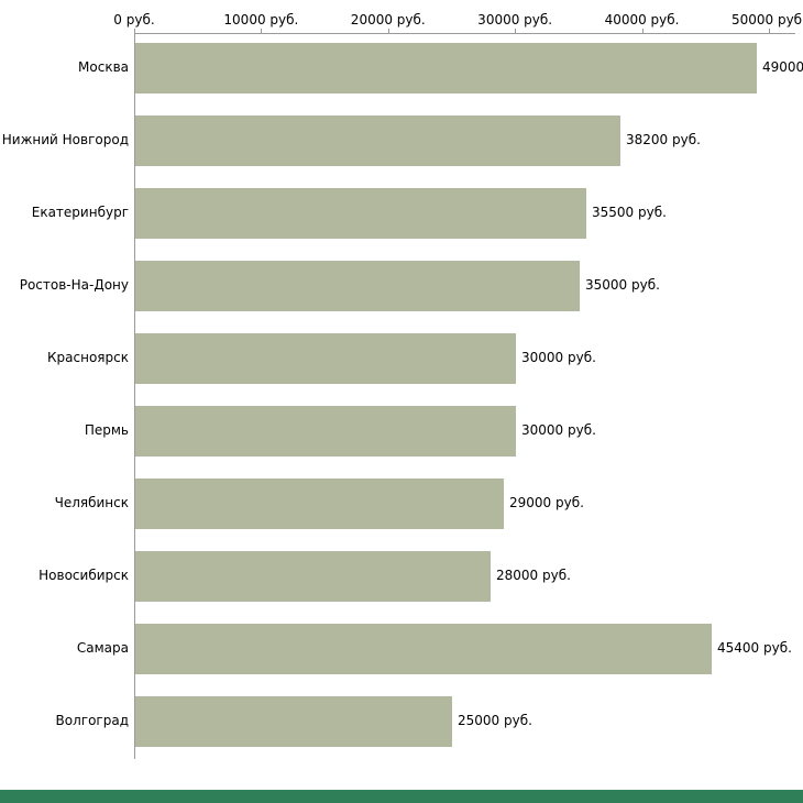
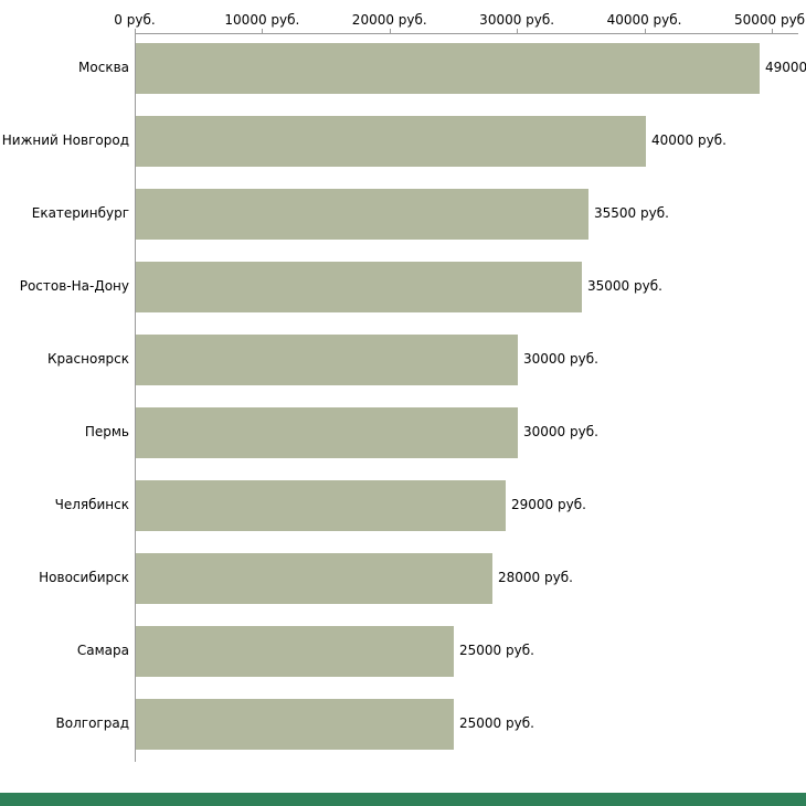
Нижний Новгород: 38200 -> 40000
Самара: 45400 -> 25000
